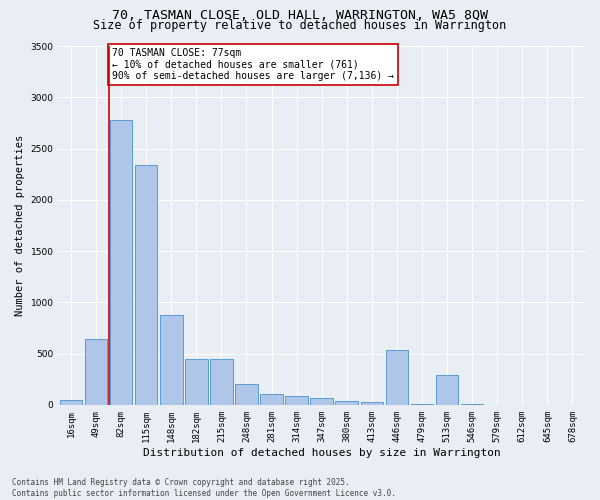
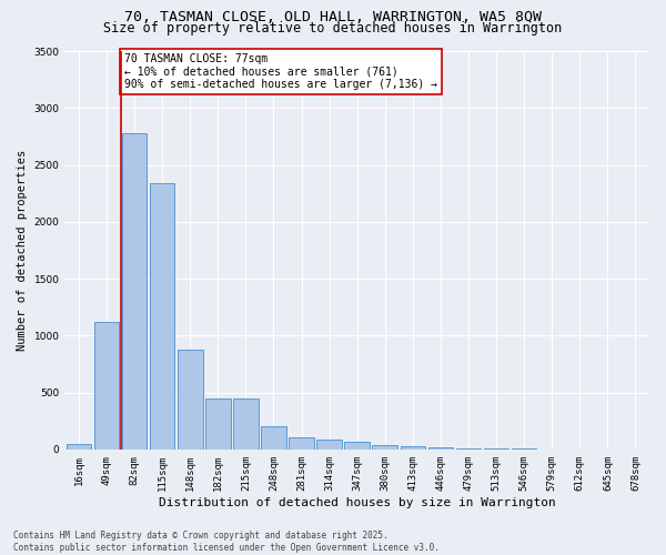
49sqm: 640 -> 1120
446sqm: 530 -> 20
513sqm: 290 -> 0
